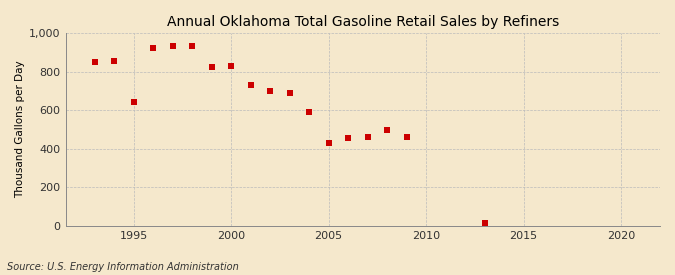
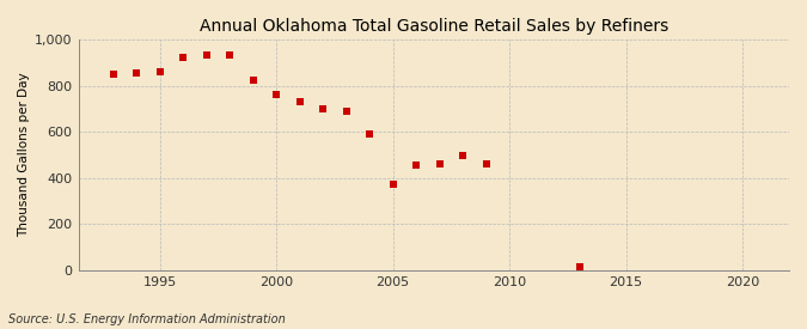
1995: 640 -> 860
2000: 830 -> 760
2005: 430 -> 380
